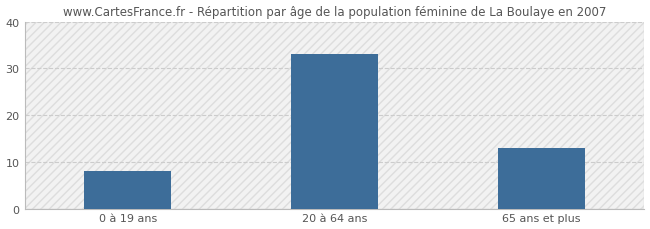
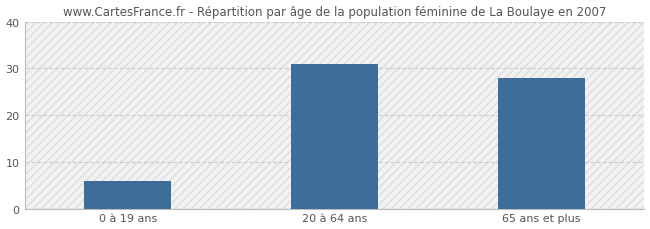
0 à 19 ans: 8 -> 6
20 à 64 ans: 33 -> 31
65 ans et plus: 13 -> 28
